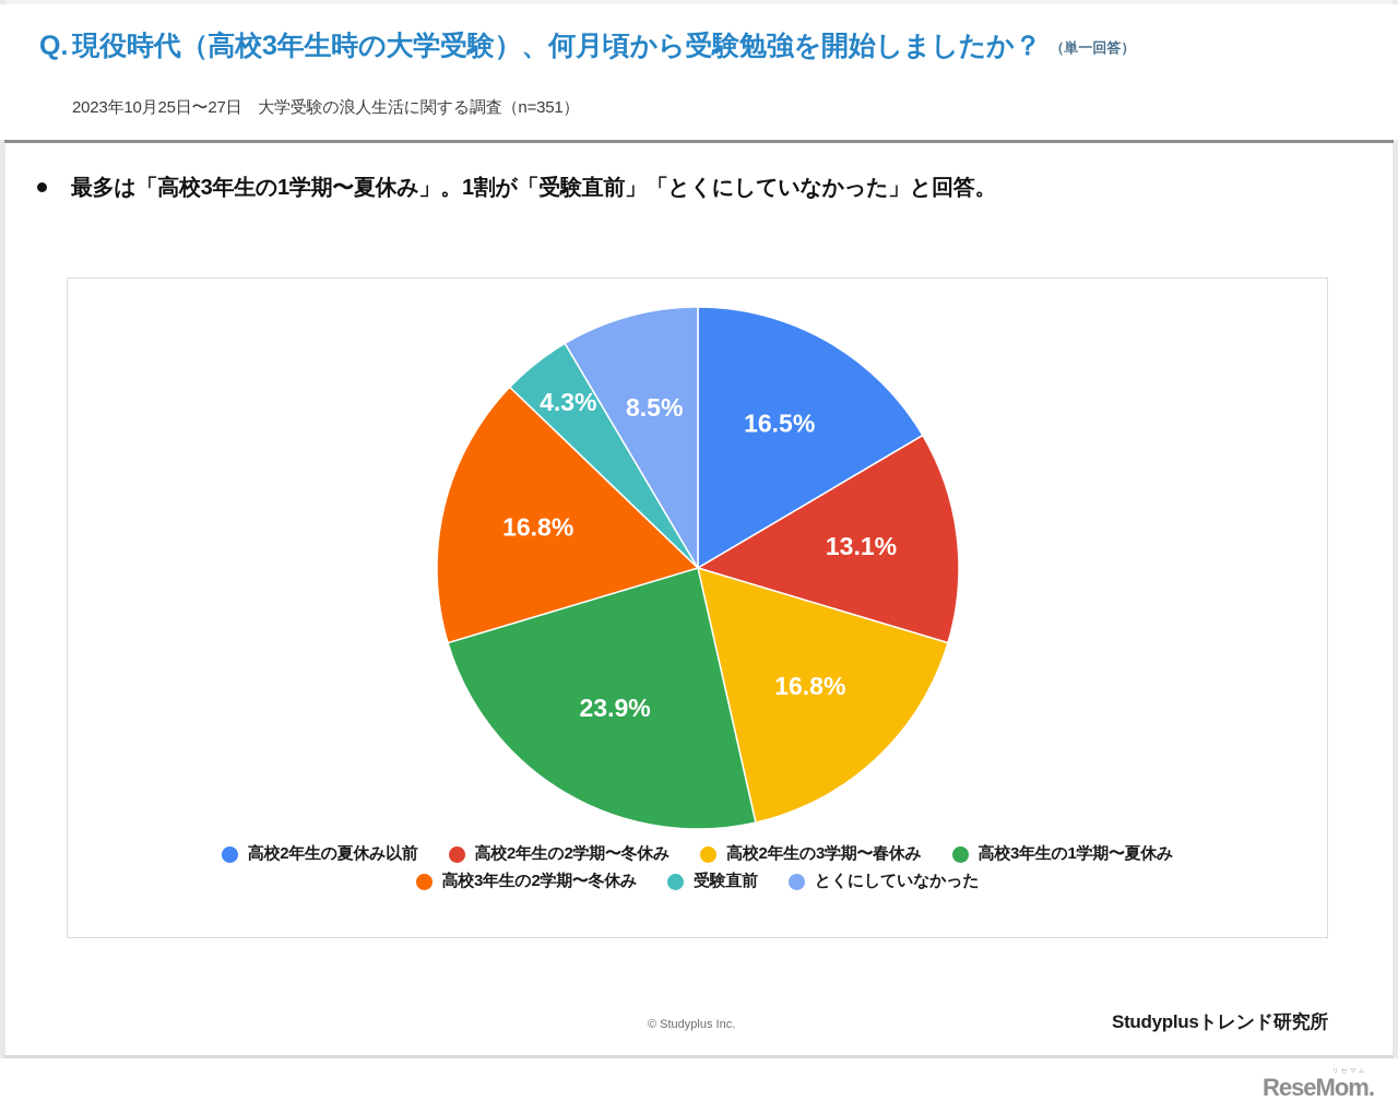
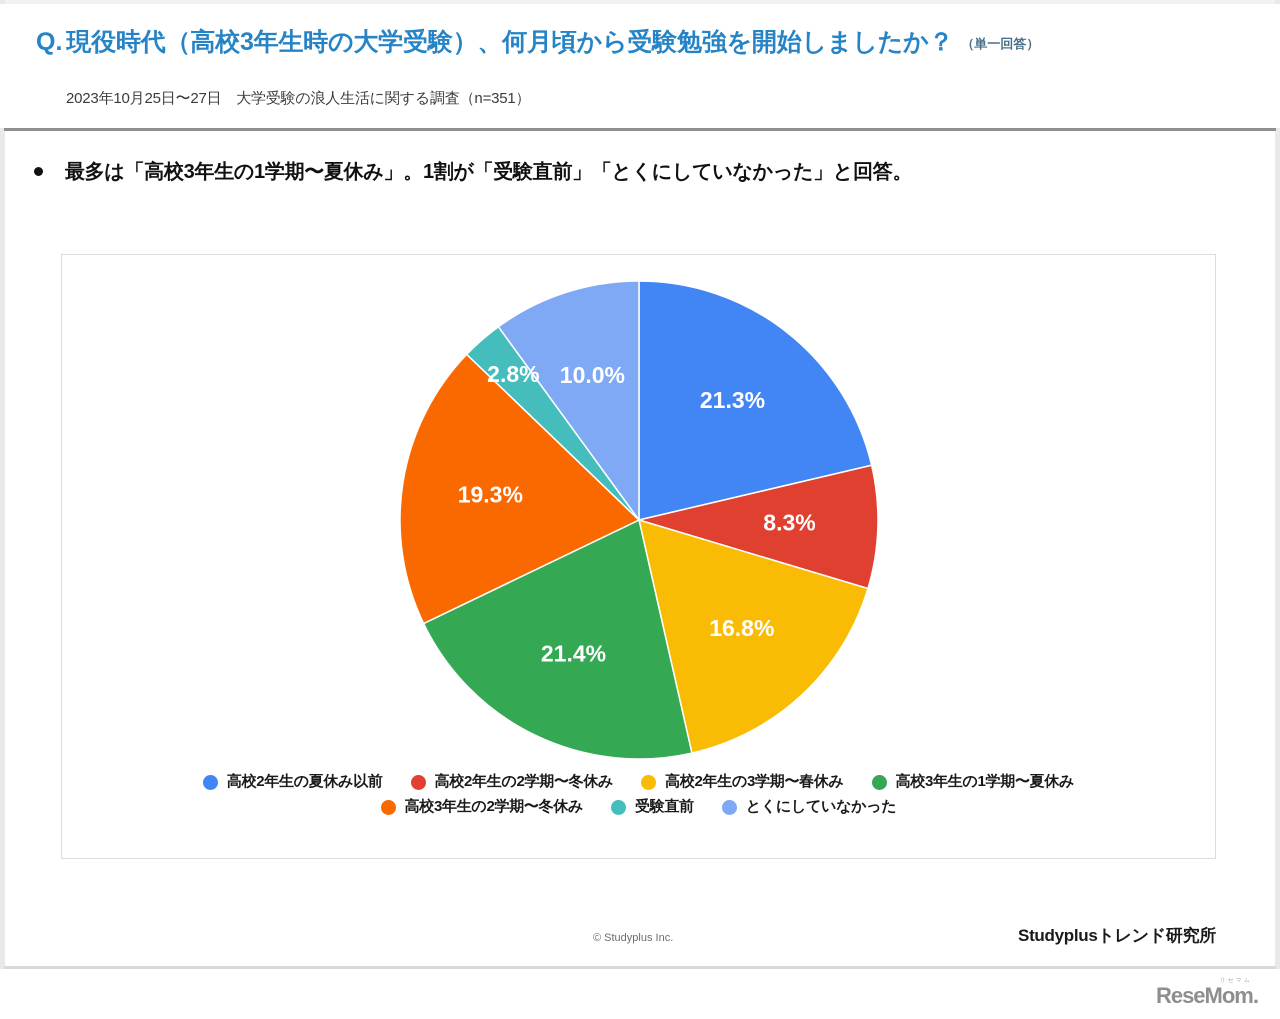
高校2年生の夏休み以前: 16.5% -> 21.3%
高校2年生の2学期〜冬休み: 13.1% -> 8.3%
高校3年生の1学期〜夏休み: 23.9% -> 21.4%
高校3年生の2学期〜冬休み: 16.8% -> 19.3%
受験直前: 4.3% -> 2.8%
とくにしていなかった: 8.5% -> 10.0%
